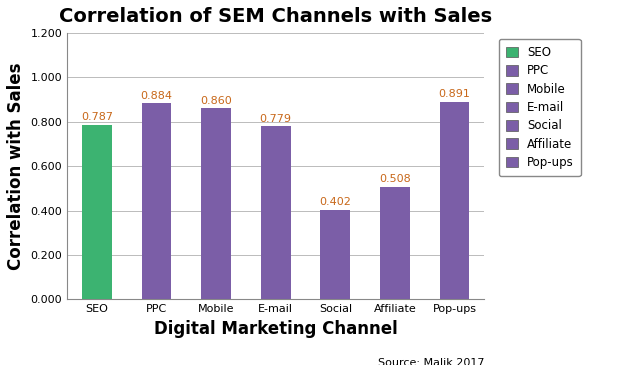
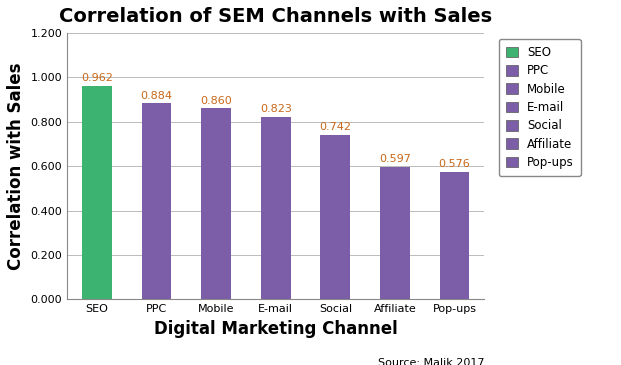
SEO: 0.787 -> 0.962
E-mail: 0.779 -> 0.823
Social: 0.402 -> 0.742
Affiliate: 0.508 -> 0.597
Pop-ups: 0.891 -> 0.576
